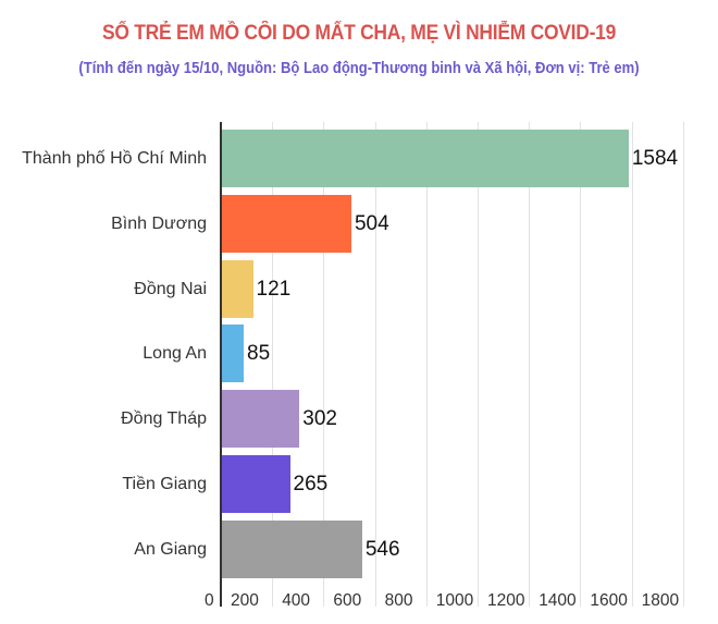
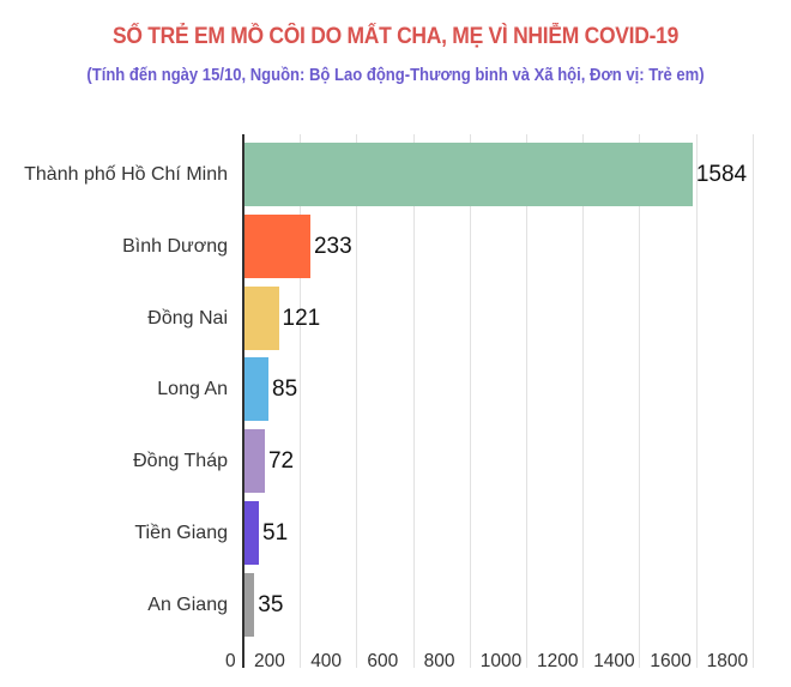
Bình Dương: 504 -> 233
Đồng Tháp: 302 -> 72
Tiền Giang: 265 -> 51
An Giang: 546 -> 35
